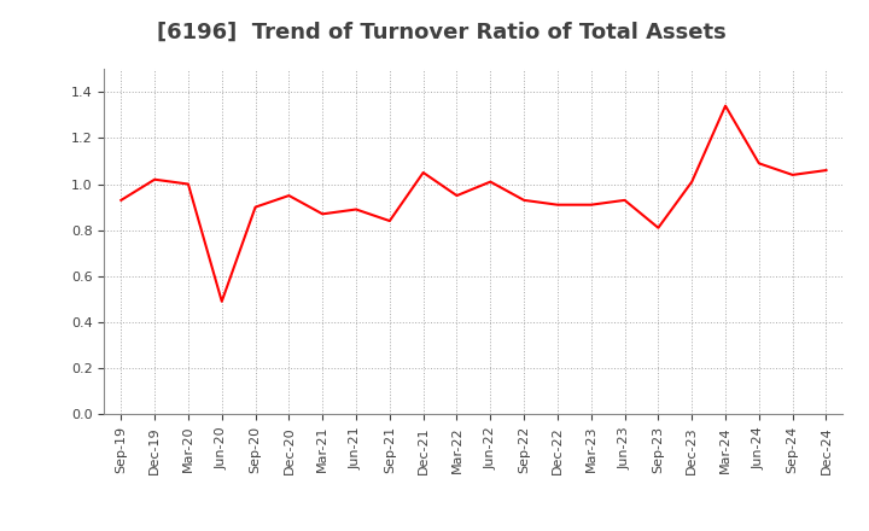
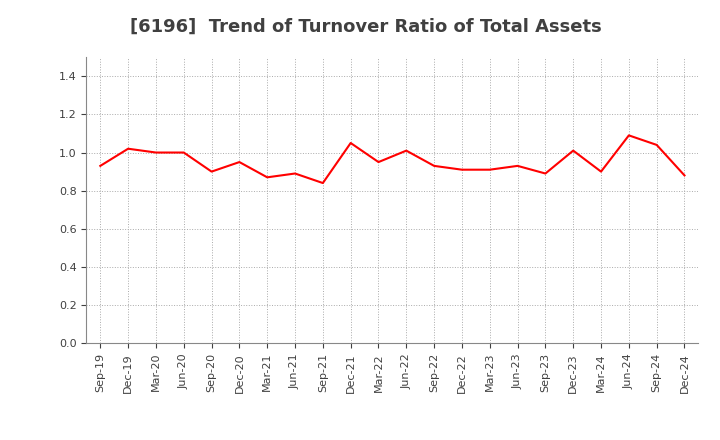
Jun-20: 0.49 -> 1.00
Sep-23: 0.81 -> 0.89
Mar-24: 1.34 -> 0.90
Dec-24: 1.06 -> 0.88
